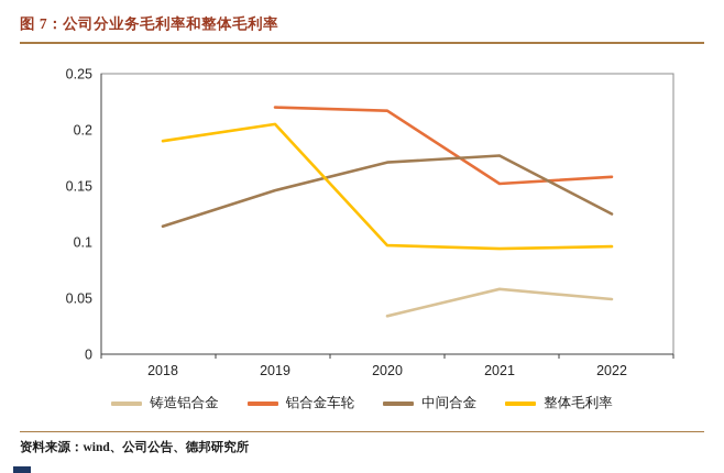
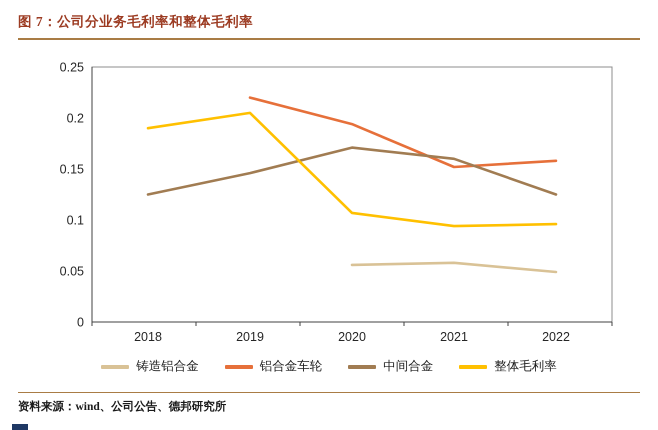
中间合金/2018: 0.114 -> 0.125
铸造铝合金/2020: 0.034 -> 0.056
铝合金车轮/2020: 0.217 -> 0.194
整体毛利率/2020: 0.097 -> 0.107
中间合金/2021: 0.177 -> 0.160
